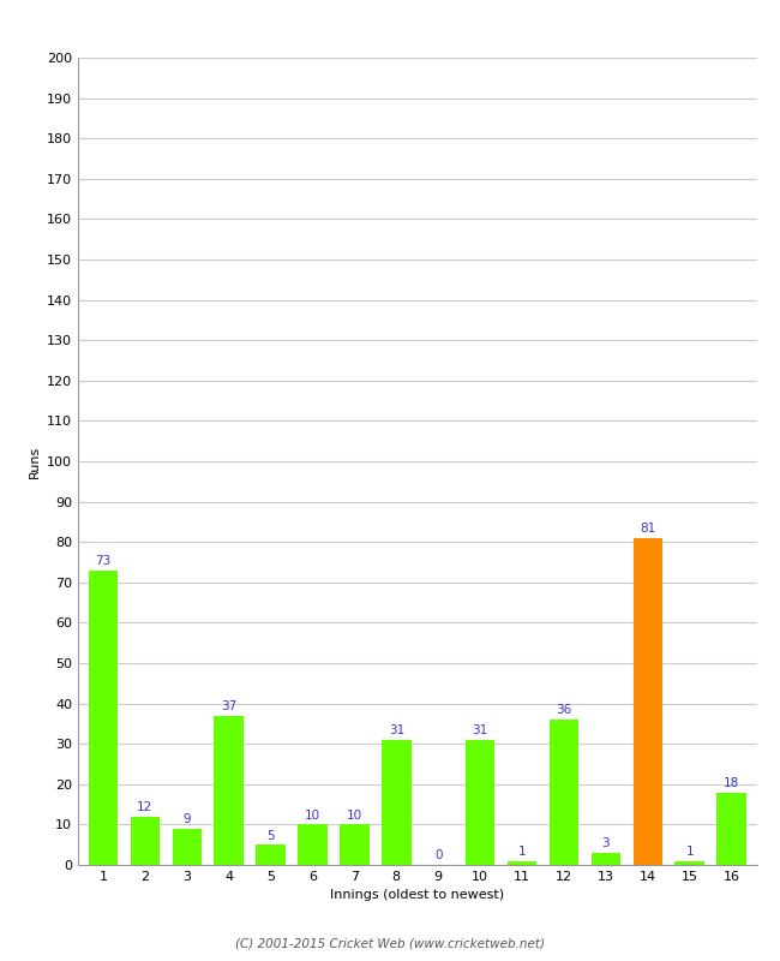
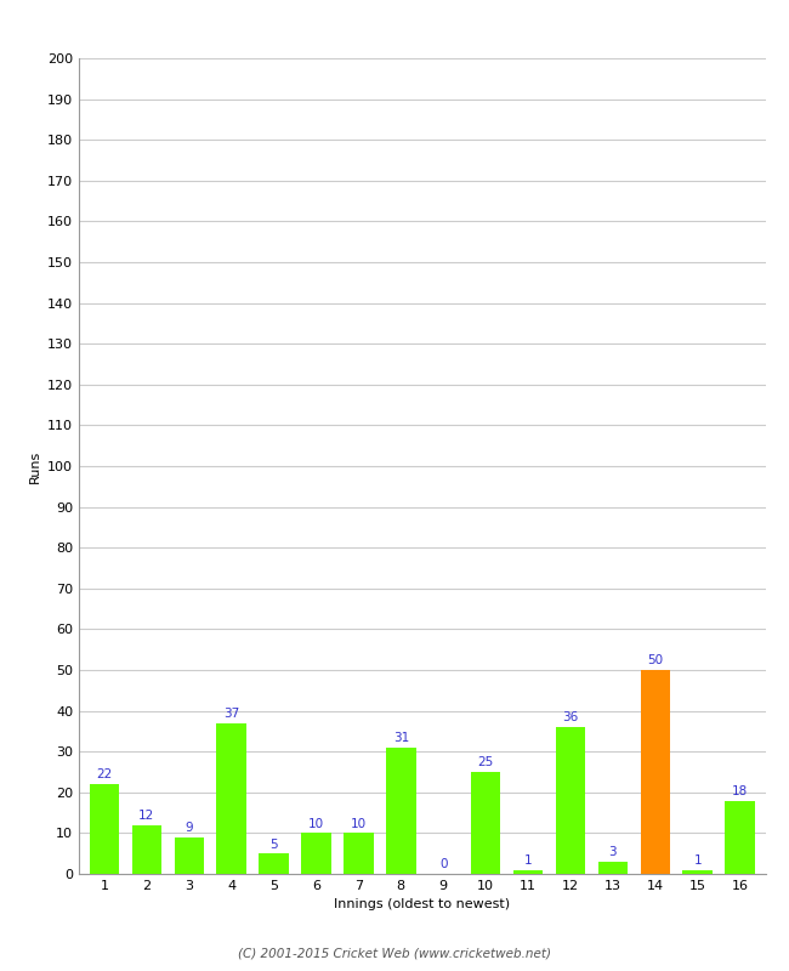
1: 73 -> 22
10: 31 -> 25
14: 81 -> 50
